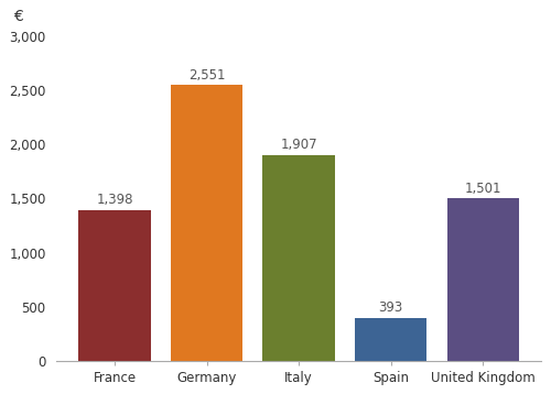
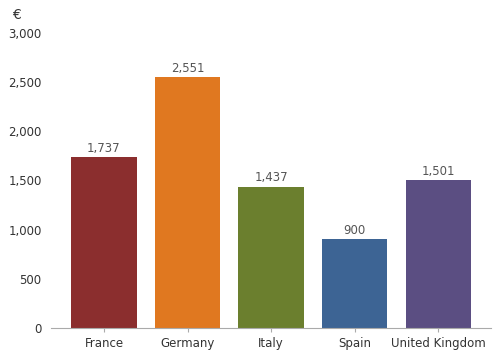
France: 1,398 -> 1,737
Italy: 1,907 -> 1,437
Spain: 393 -> 900
